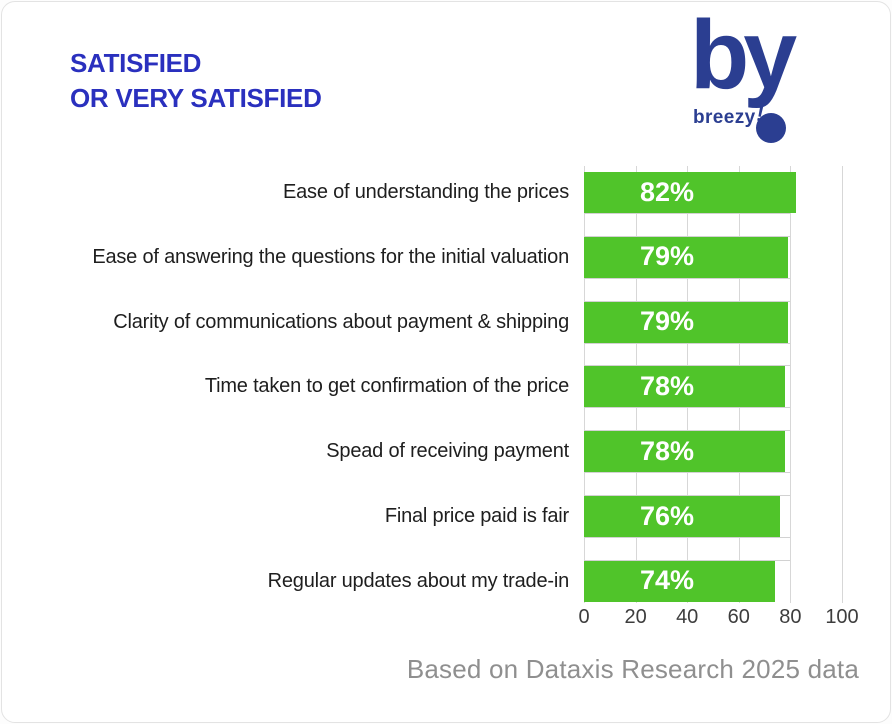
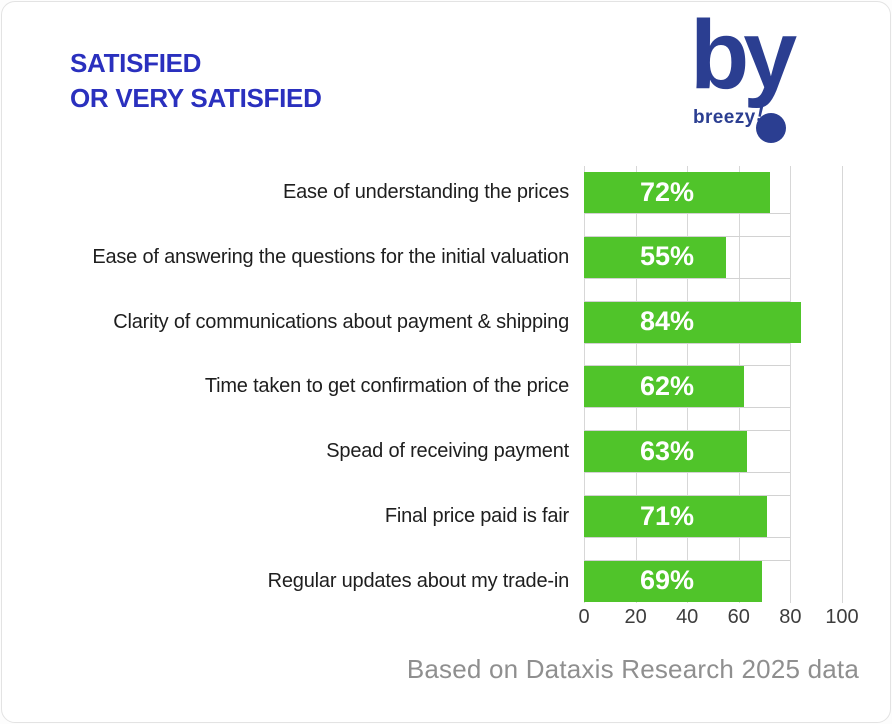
Ease of understanding the prices: 82% -> 72%
Ease of answering the questions for the initial valuation: 79% -> 55%
Clarity of communications about payment & shipping: 79% -> 84%
Time taken to get confirmation of the price: 78% -> 62%
Spead of receiving payment: 78% -> 63%
Final price paid is fair: 76% -> 71%
Regular updates about my trade-in: 74% -> 69%
